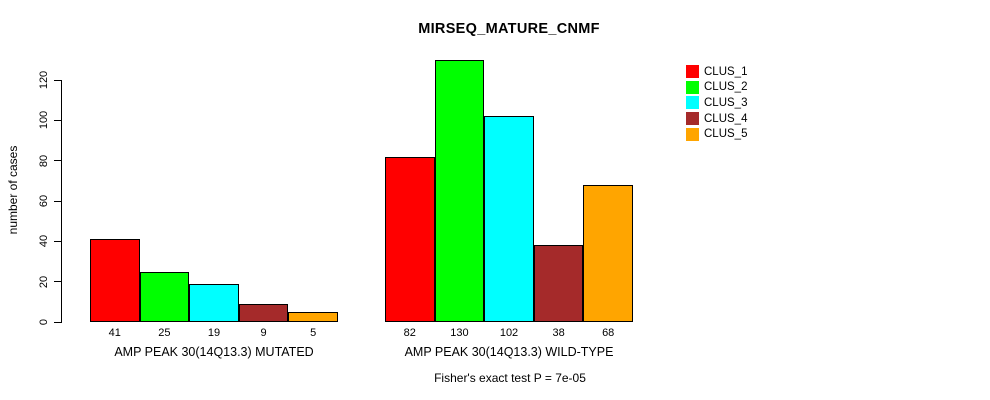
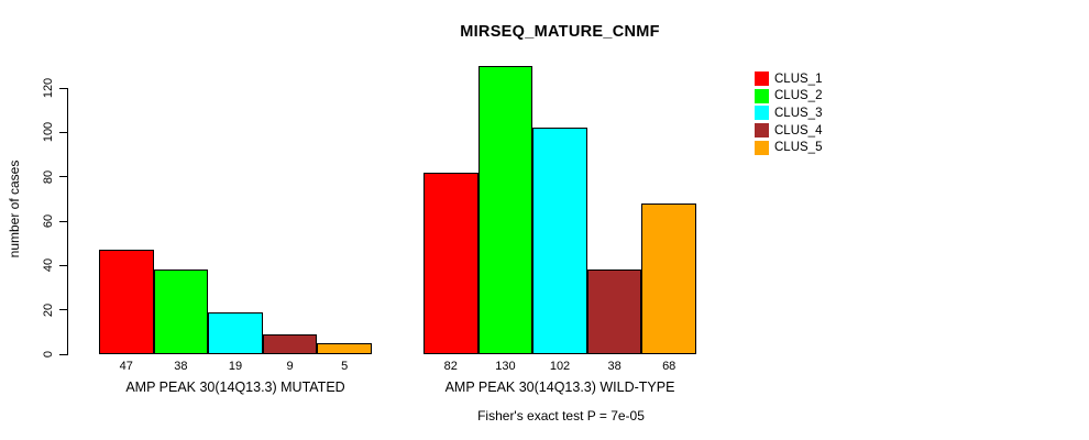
CLUS_1/AMP PEAK 30(14Q13.3) MUTATED: 41 -> 47
CLUS_2/AMP PEAK 30(14Q13.3) MUTATED: 25 -> 38
